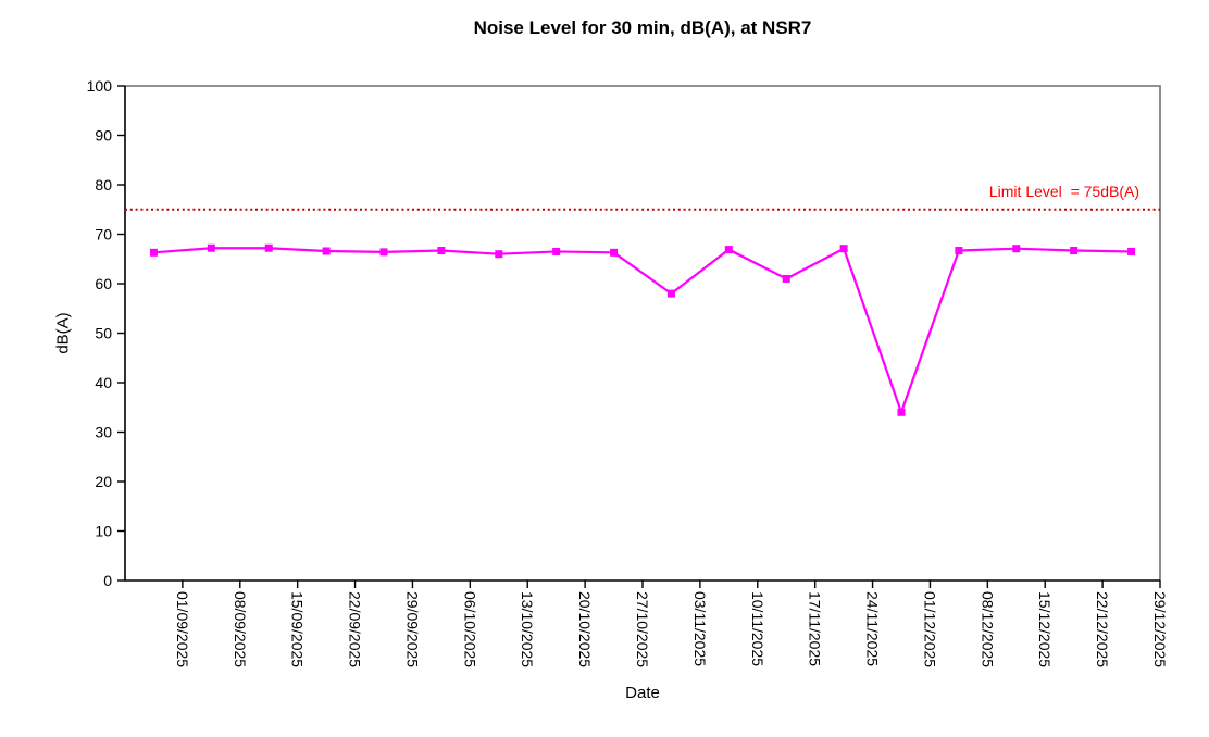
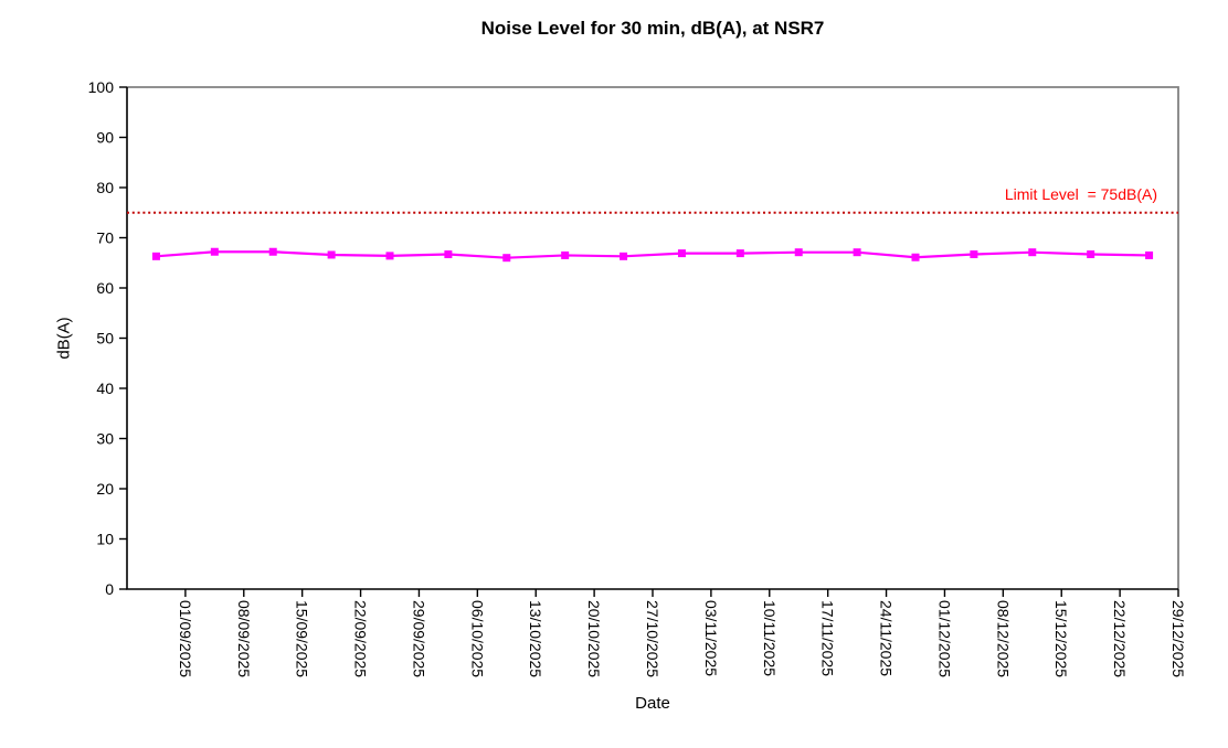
03/11/2025: 58 -> 67
17/11/2025: 61 -> 67
01/12/2025: 34 -> 66
